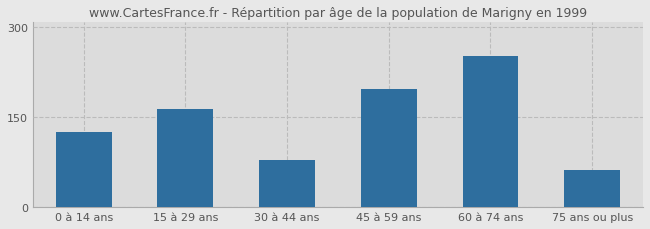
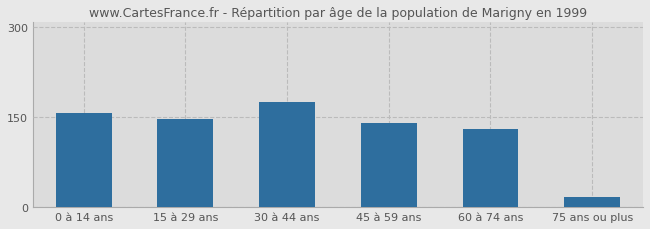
0 à 14 ans: 126 -> 157
15 à 29 ans: 164 -> 148
30 à 44 ans: 78 -> 175
45 à 59 ans: 198 -> 141
60 à 74 ans: 252 -> 130
75 ans ou plus: 62 -> 17
